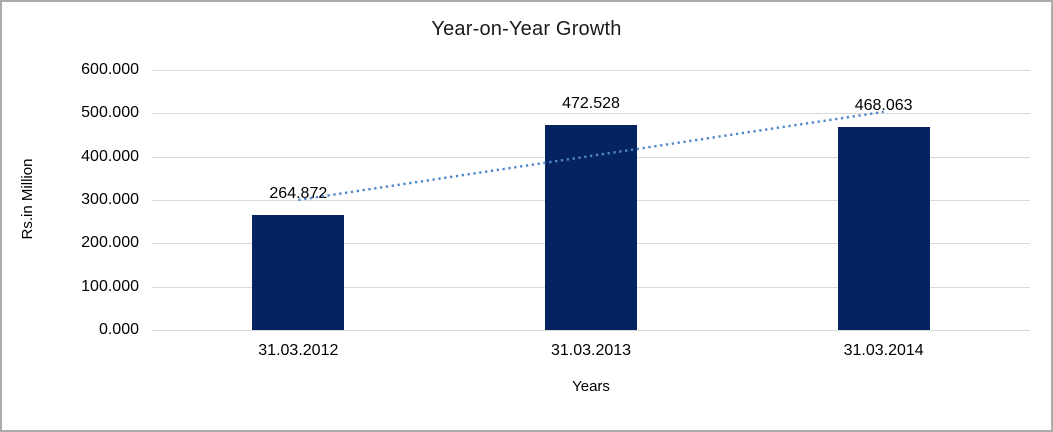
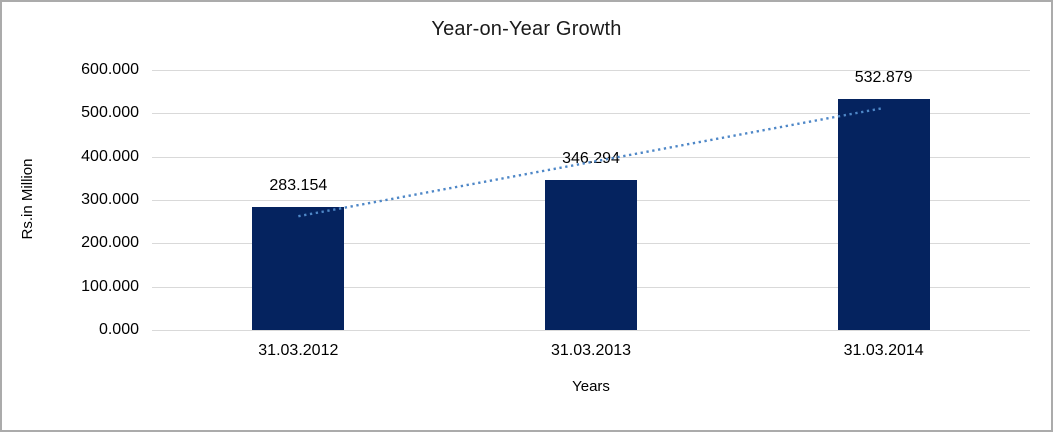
31.03.2012: 264.872 -> 283.154
31.03.2013: 472.528 -> 346.294
31.03.2014: 468.063 -> 532.879
